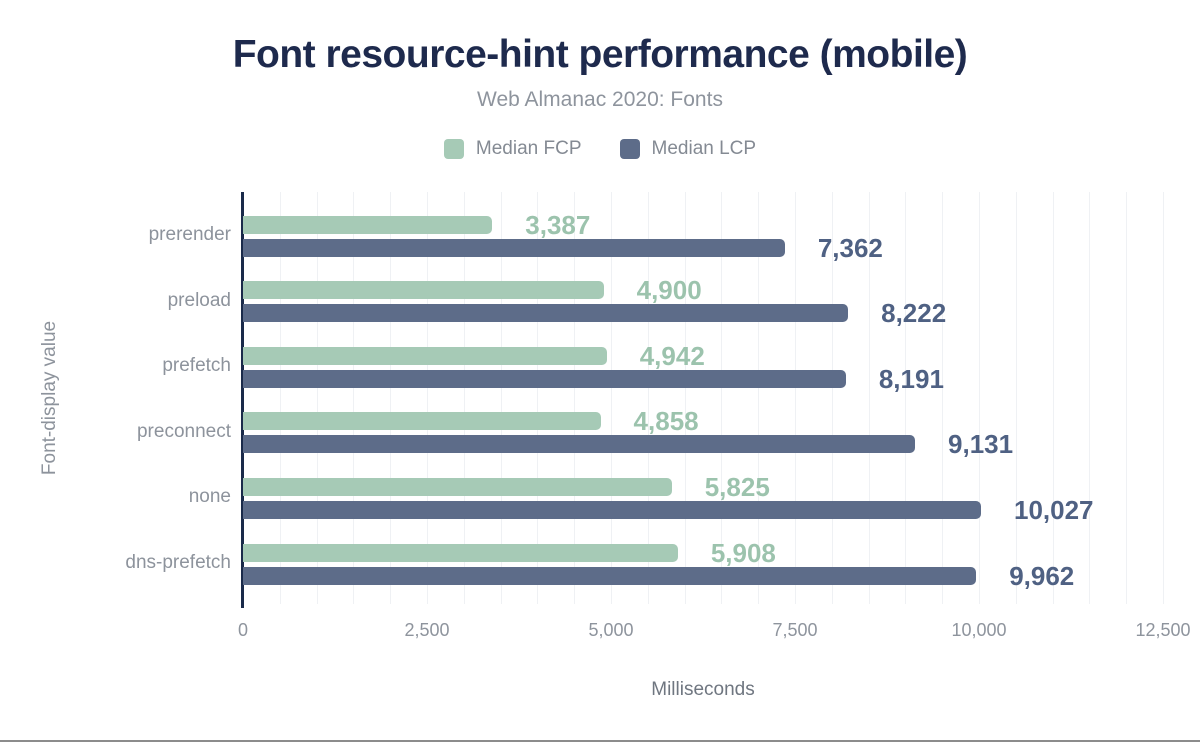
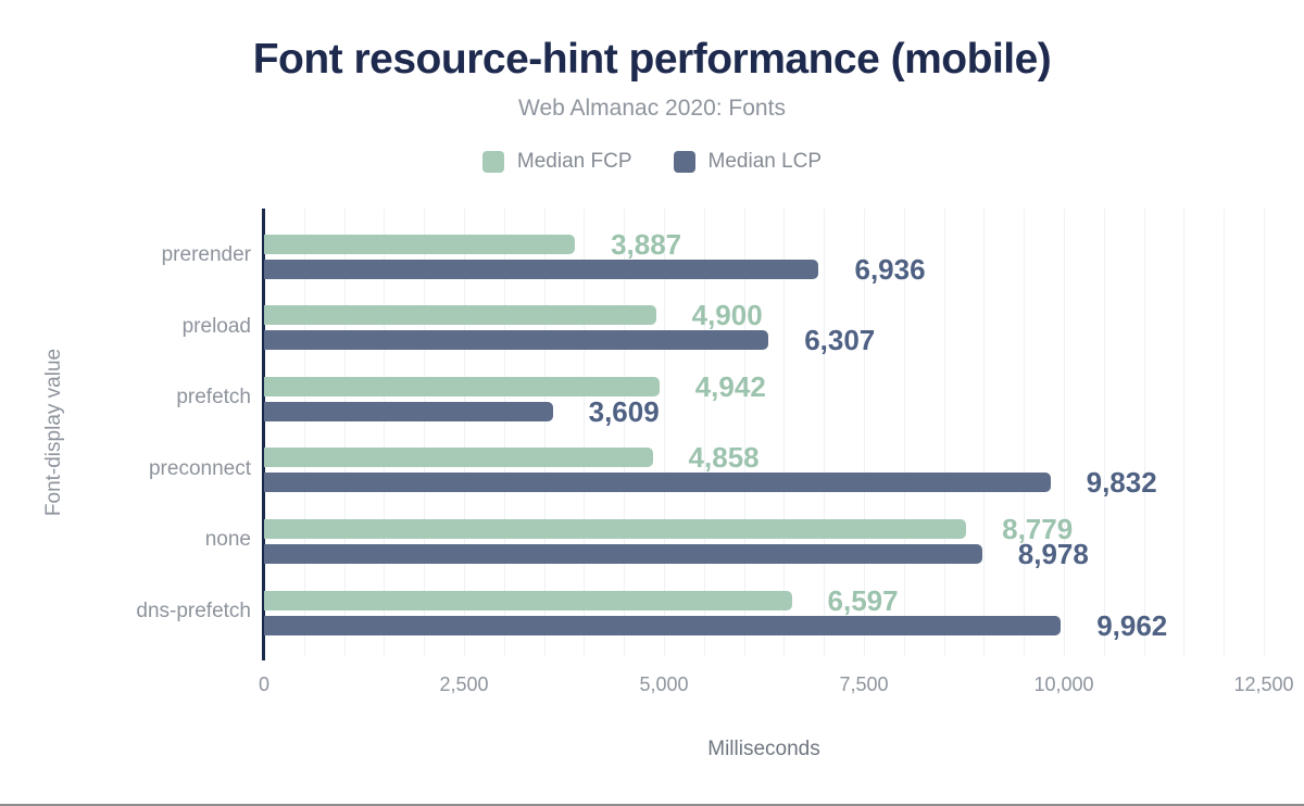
Median FCP/prerender: 3,387 -> 3,887
Median LCP/prerender: 7,362 -> 6,936
Median LCP/preload: 8,222 -> 6,307
Median LCP/prefetch: 8,191 -> 3,609
Median LCP/preconnect: 9,131 -> 9,832
Median FCP/none: 5,825 -> 8,779
Median LCP/none: 10,027 -> 8,978
Median FCP/dns-prefetch: 5,908 -> 6,597
